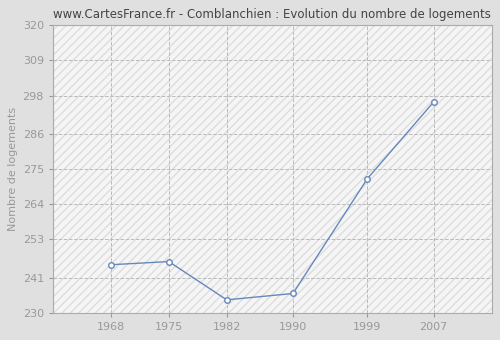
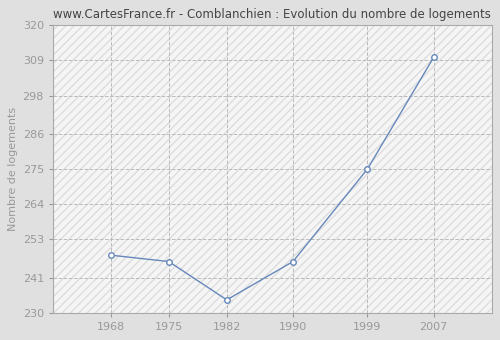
1968: 245 -> 248
1990: 236 -> 246
1999: 272 -> 275
2007: 296 -> 310
